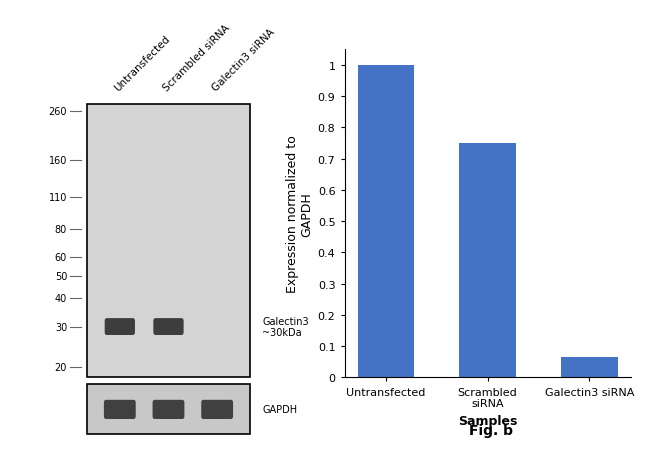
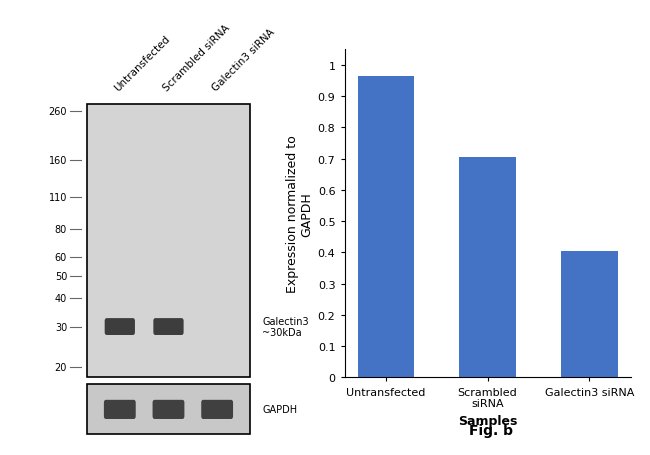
Untransfected: 1.000 -> 0.965
Scrambled siRNA: 0.750 -> 0.705
Galectin3 siRNA: 0.065 -> 0.405
